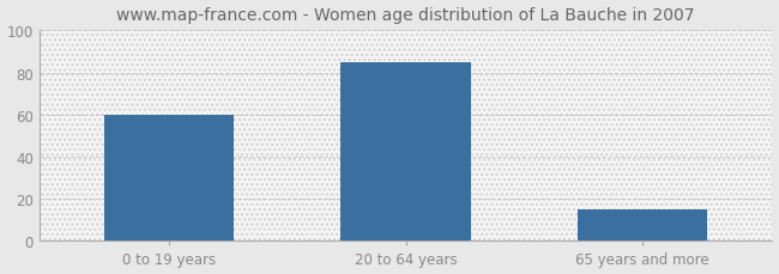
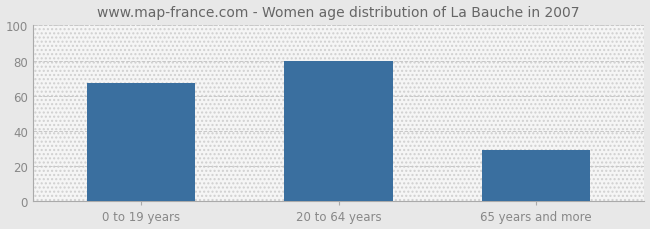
0 to 19 years: 60 -> 67
20 to 64 years: 85 -> 80
65 years and more: 15 -> 29
